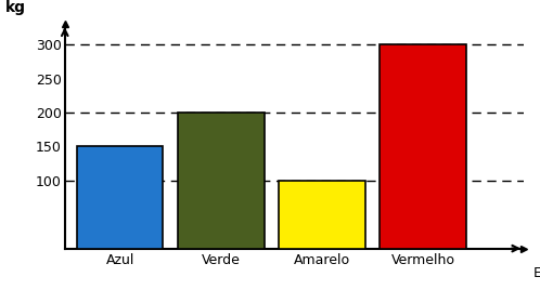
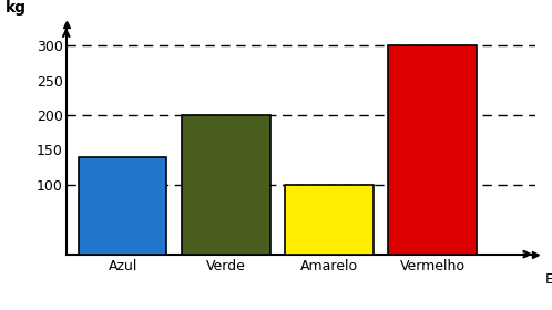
Azul: 150 -> 140
